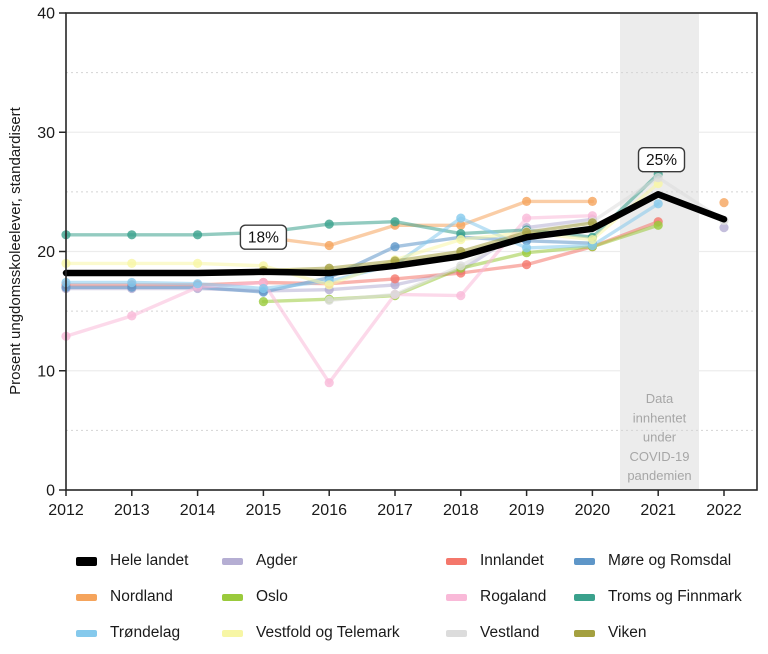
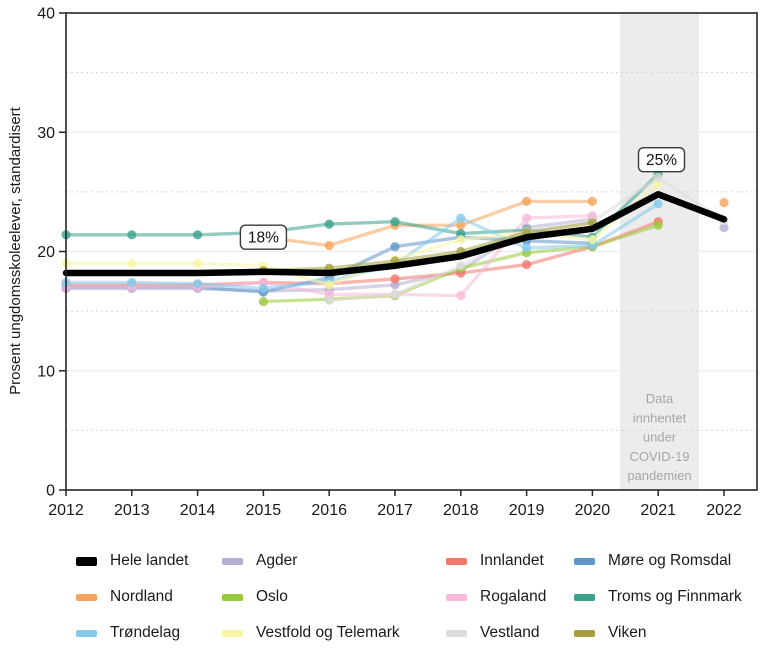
Rogaland/2012: 12.9 -> 17.0
Rogaland/2013: 14.6 -> 17.0
Rogaland/2016: 9.0 -> 16.4
